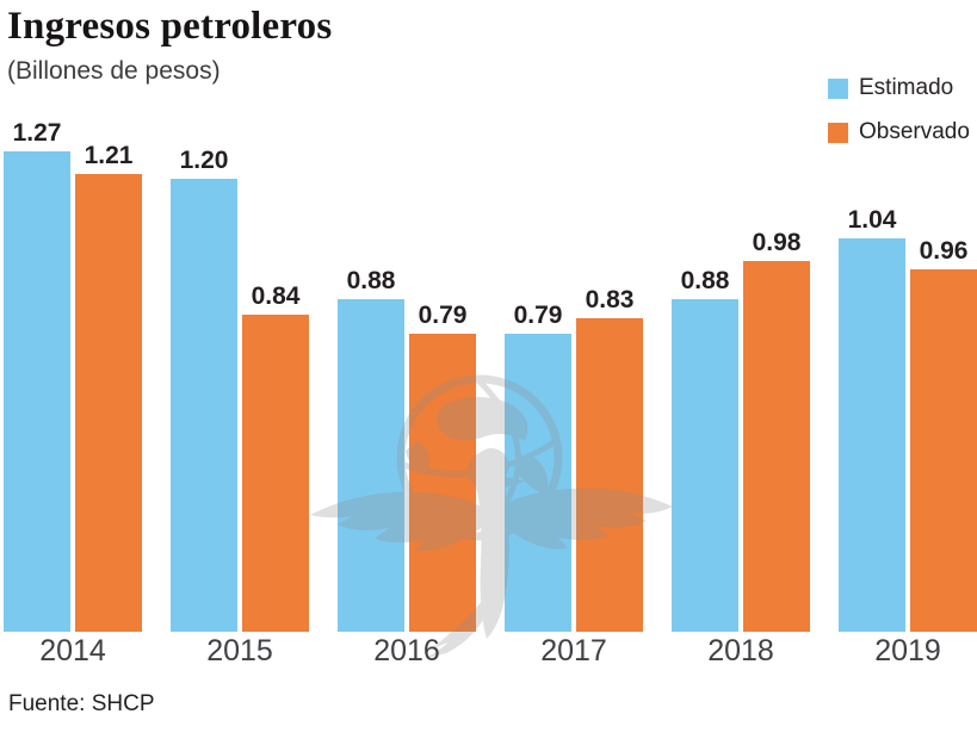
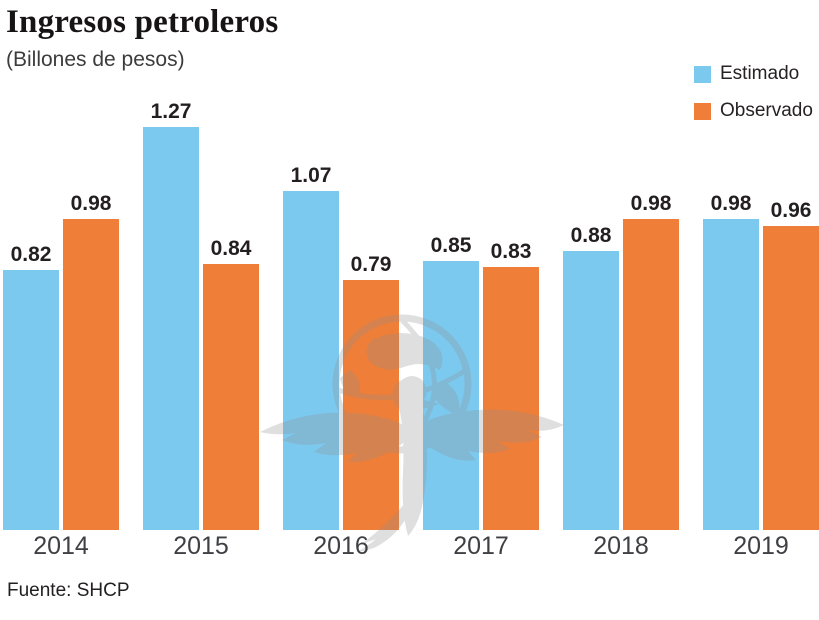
Estimado/2014: 1.27 -> 0.82
Observado/2014: 1.21 -> 0.98
Estimado/2015: 1.20 -> 1.27
Estimado/2016: 0.88 -> 1.07
Estimado/2017: 0.79 -> 0.85
Estimado/2019: 1.04 -> 0.98
